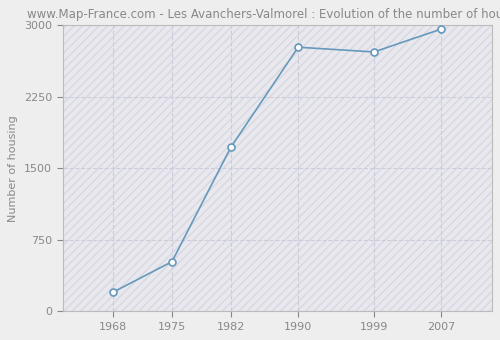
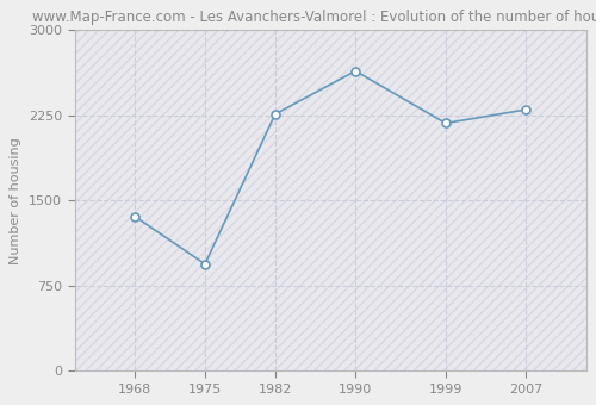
1968: 200 -> 1360
1975: 520 -> 940
1982: 1720 -> 2260
1990: 2770 -> 2640
1999: 2720 -> 2180
2007: 2960 -> 2300
